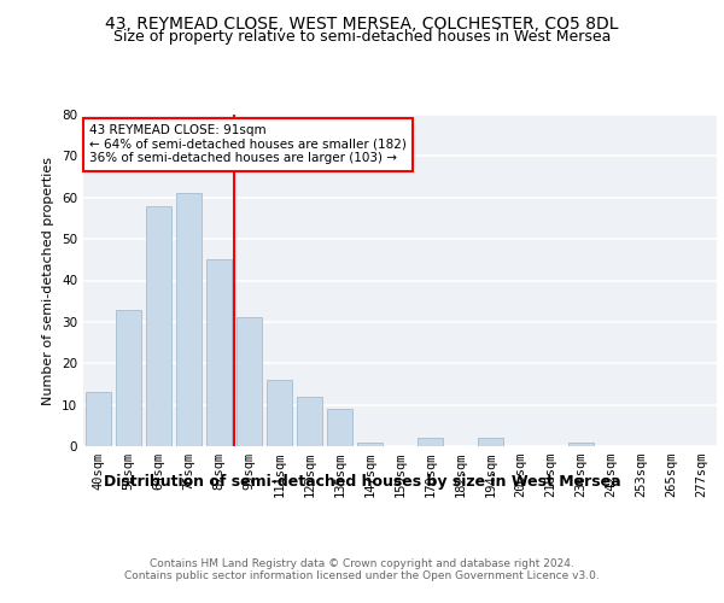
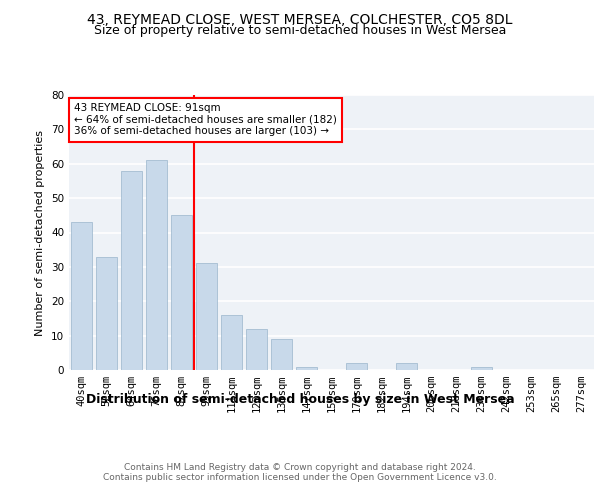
40sqm: 13 -> 43
